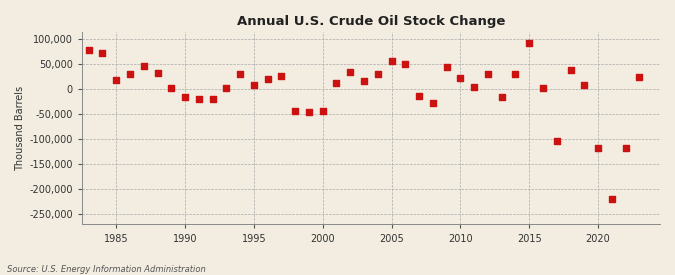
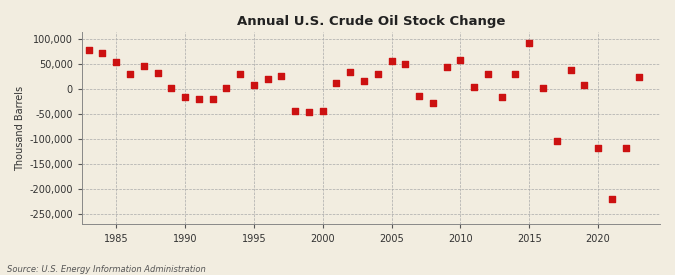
1985: 18,000 -> 54,000
2010: 22,000 -> 58,000
